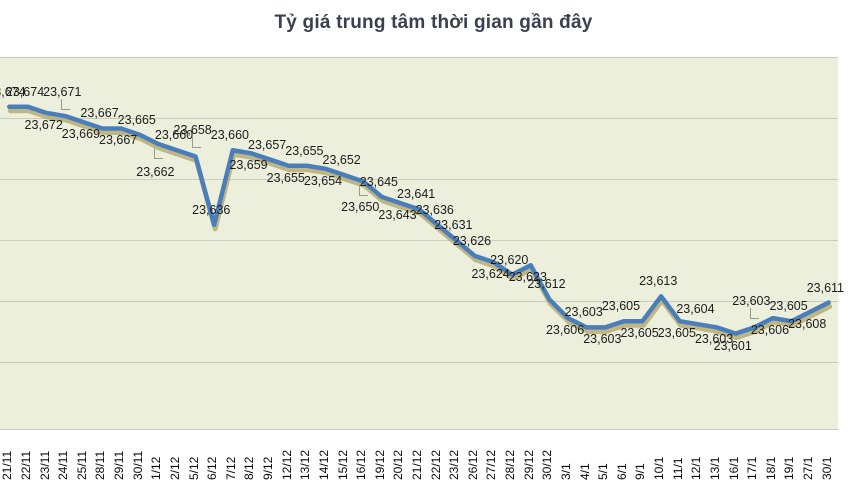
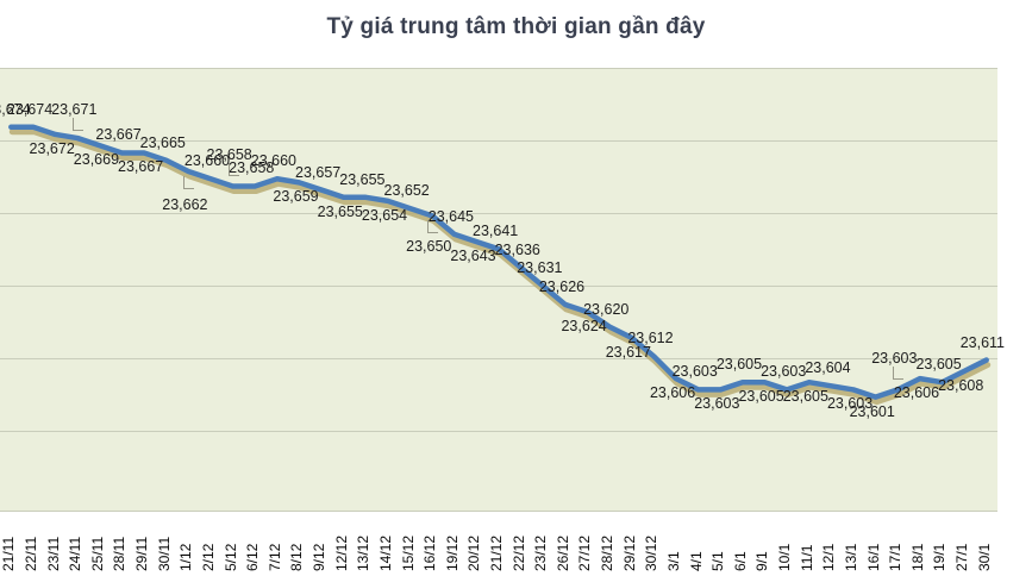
6/12: 23,636 -> 23,658
29/12: 23,623 -> 23,617
10/1: 23,613 -> 23,603
